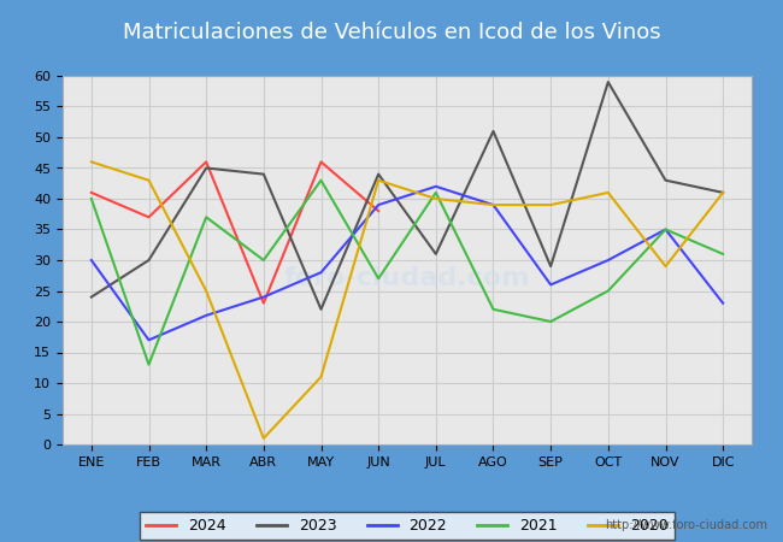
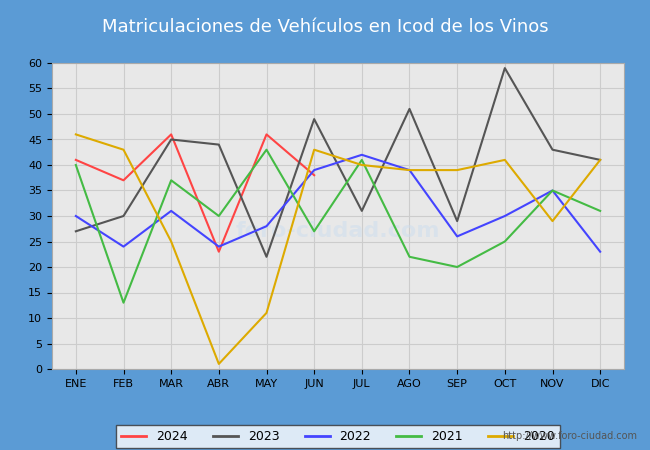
2023/ENE: 24 -> 27
2022/FEB: 17 -> 24
2022/MAR: 21 -> 31
2023/JUN: 44 -> 49
